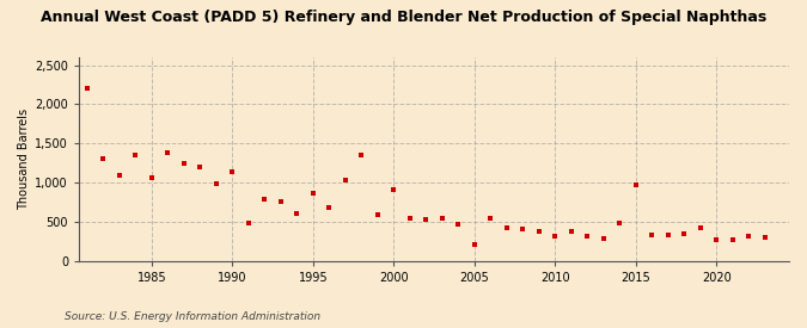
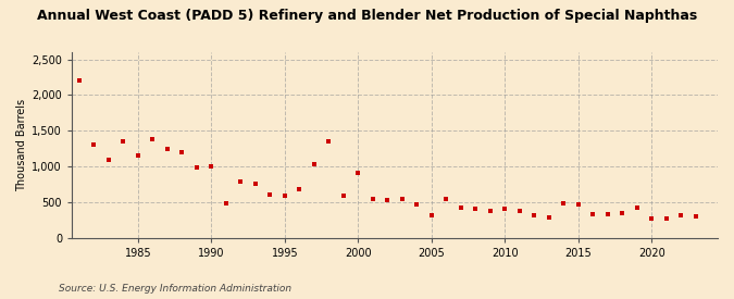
1985: 1,060 -> 1,150
1990: 1,140 -> 1,000
1995: 860 -> 590
2005: 220 -> 320
2010: 320 -> 410
2015: 980 -> 470
